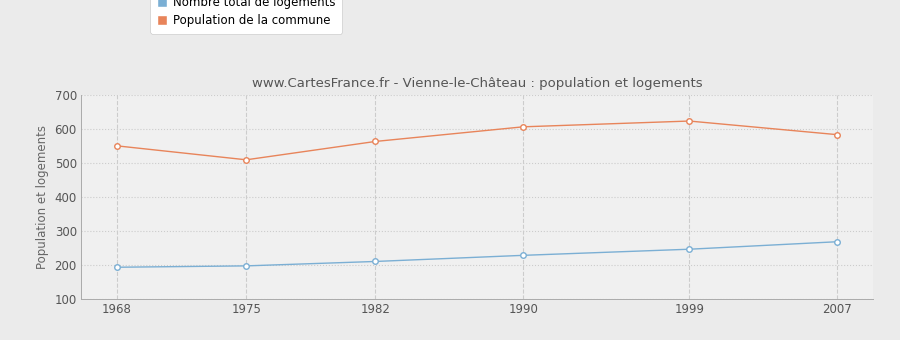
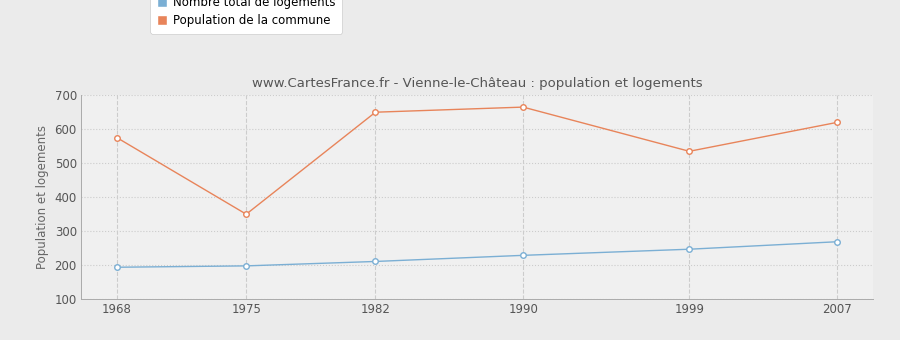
Population de la commune/1968: 551 -> 575
Population de la commune/1975: 510 -> 350
Population de la commune/1982: 564 -> 650
Population de la commune/1990: 607 -> 665
Population de la commune/1999: 624 -> 535
Population de la commune/2007: 584 -> 620
